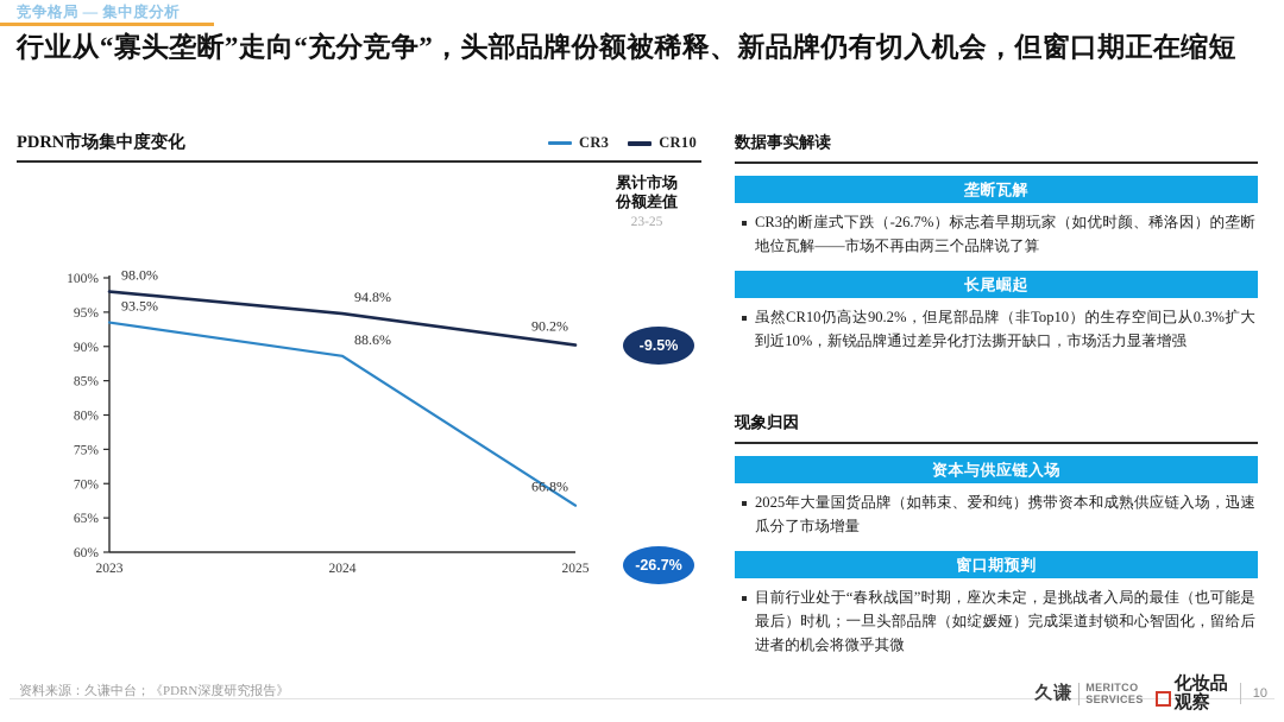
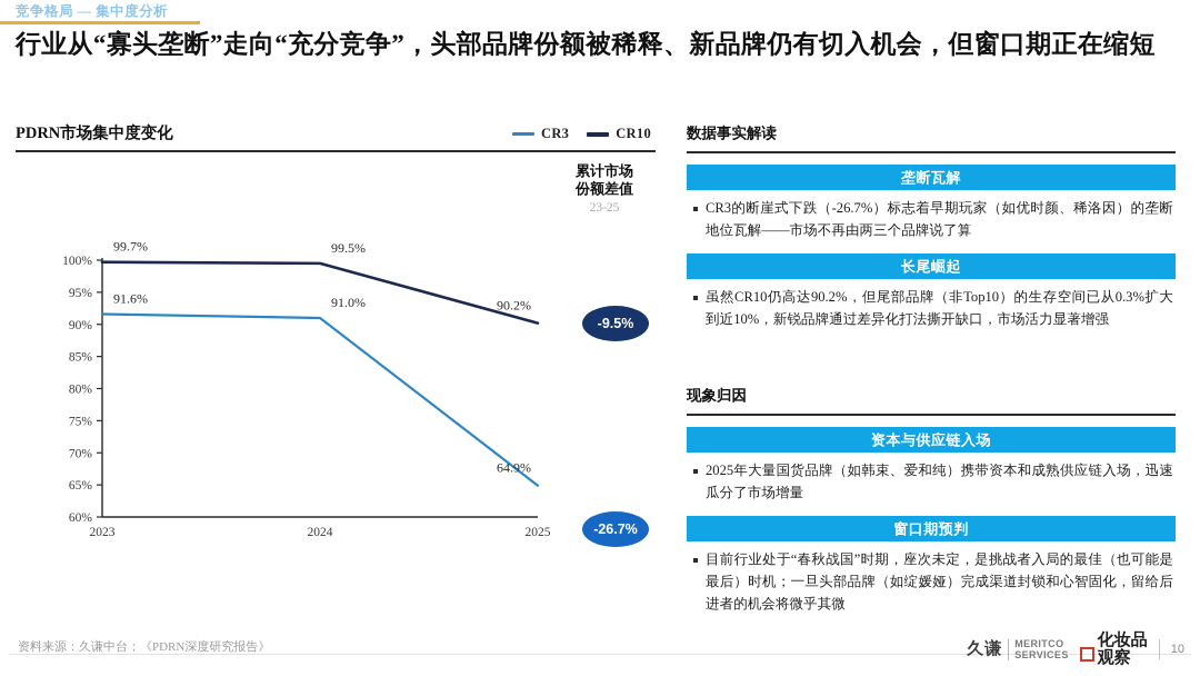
CR3/2023: 93.5% -> 91.6%
CR10/2023: 98.0% -> 99.7%
CR3/2024: 88.6% -> 91.0%
CR10/2024: 94.8% -> 99.5%
CR3/2025: 66.8% -> 64.9%
